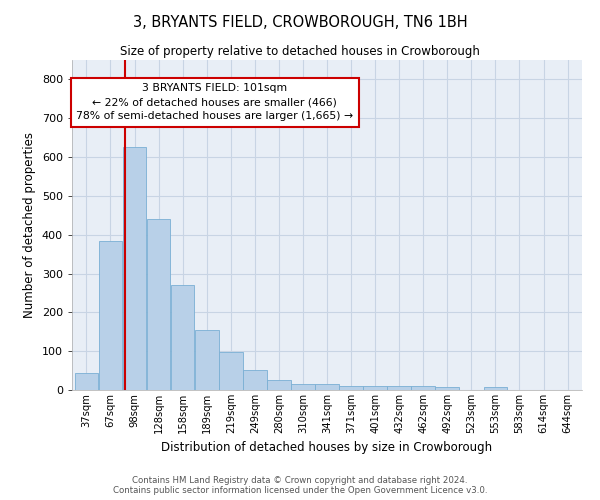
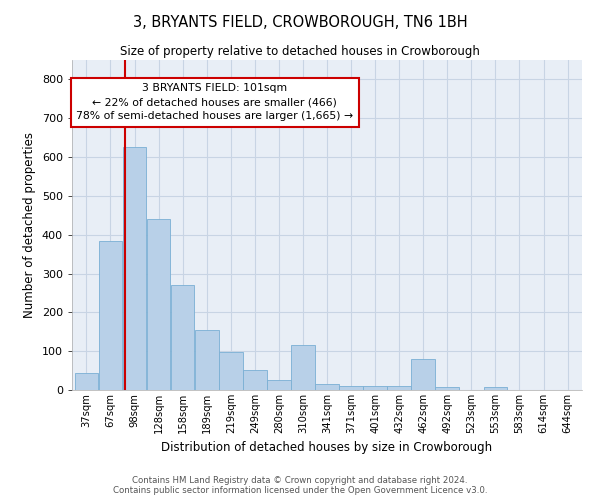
310sqm: 15 -> 115
462sqm: 10 -> 80
